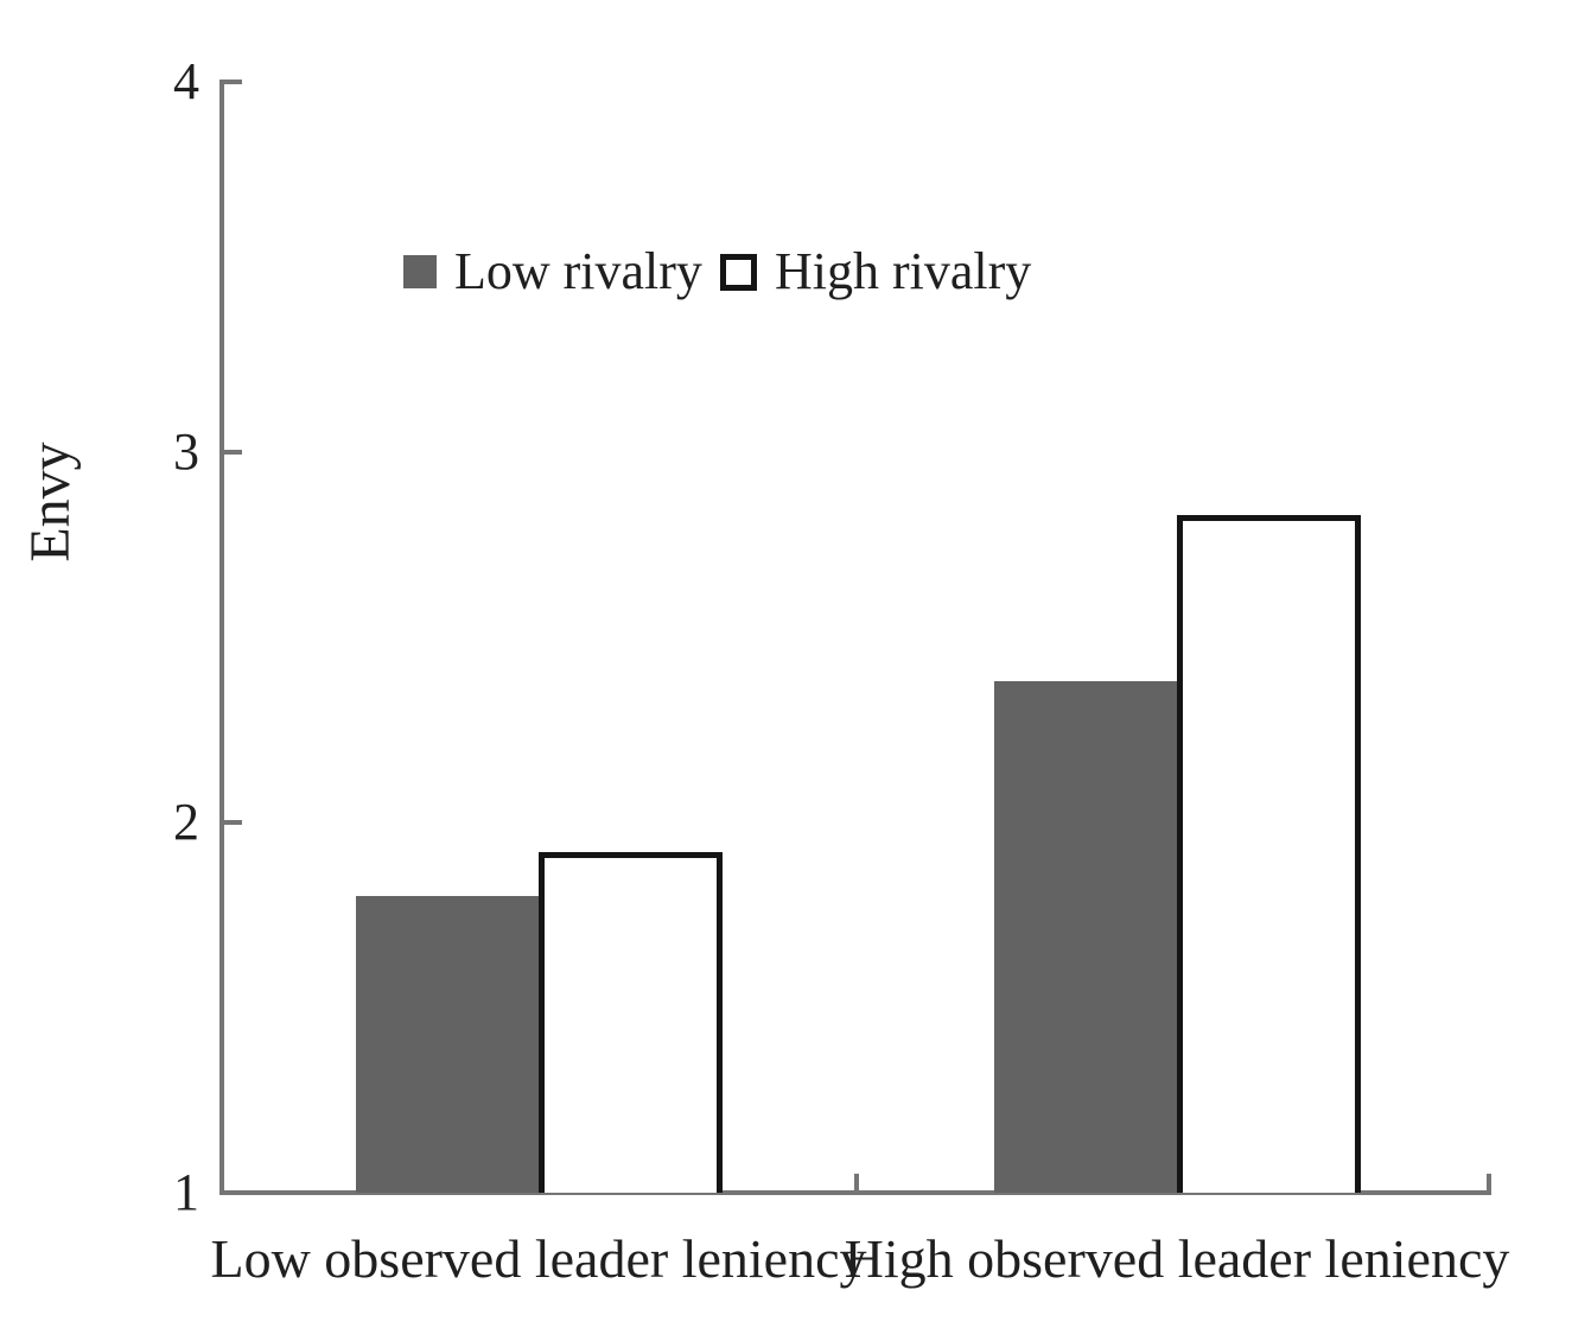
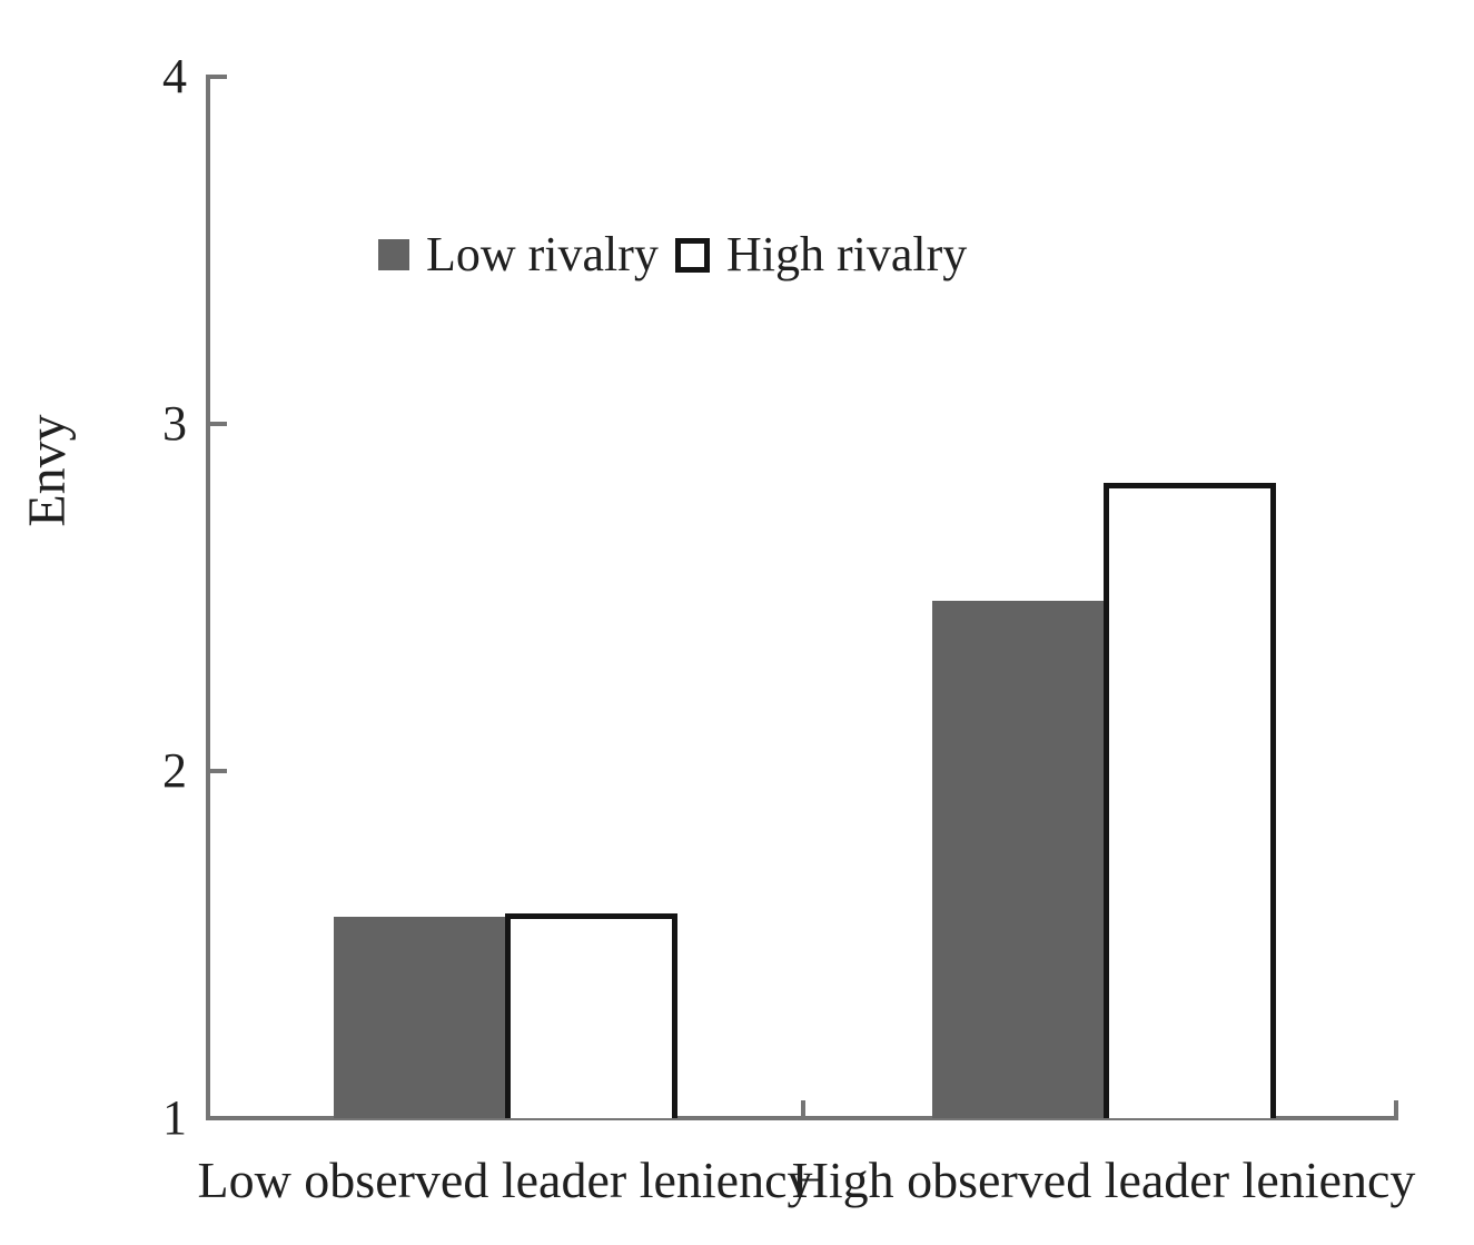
Low rivalry/Low observed leader leniency: 1.80 -> 1.58
High rivalry/Low observed leader leniency: 1.92 -> 1.59
Low rivalry/High observed leader leniency: 2.38 -> 2.49
